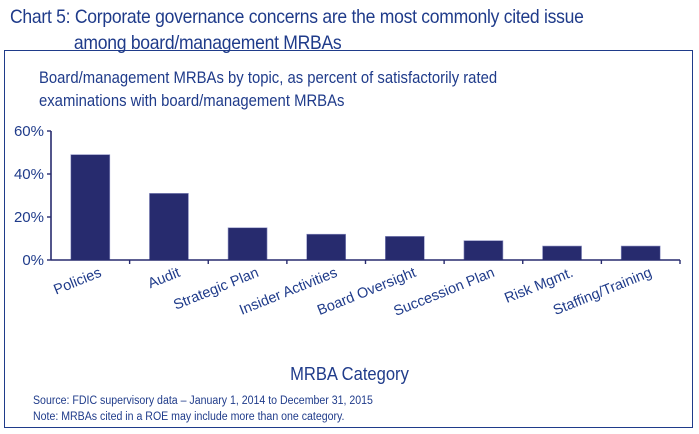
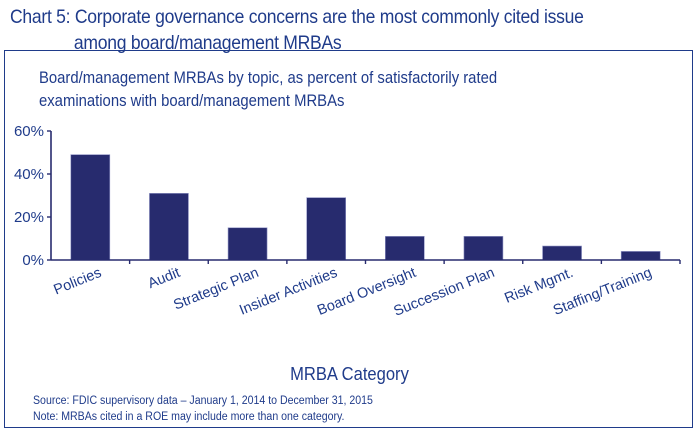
Insider Activities: 12% -> 29%
Succession Plan: 9% -> 11%
Staffing/Training: 6% -> 4%
